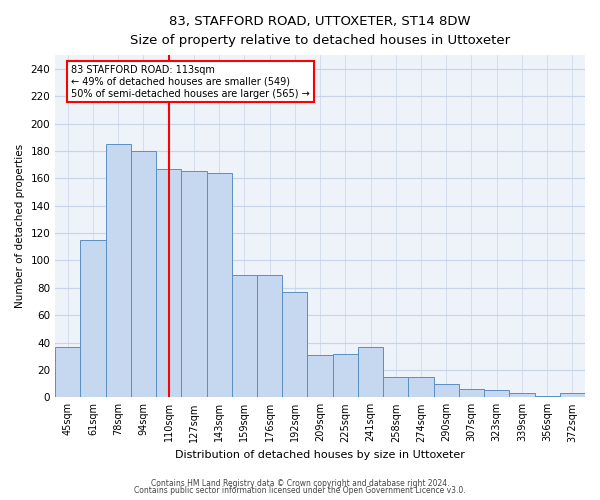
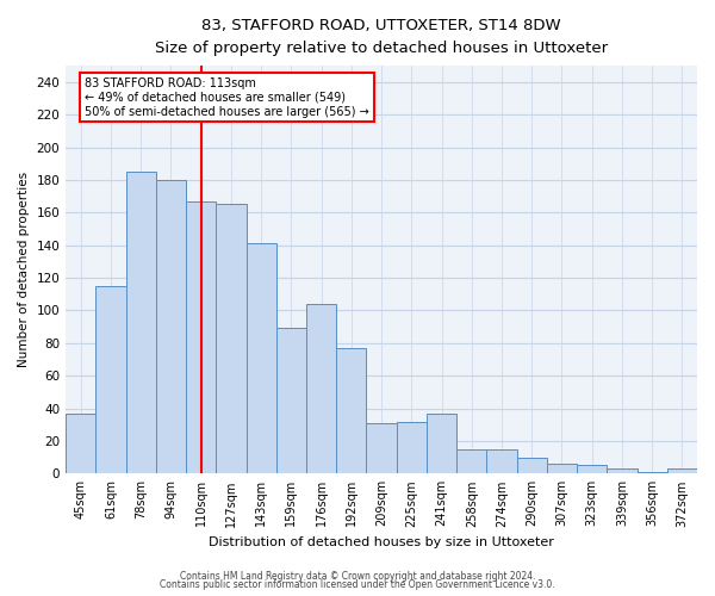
143sqm: 164 -> 141
176sqm: 89 -> 104
